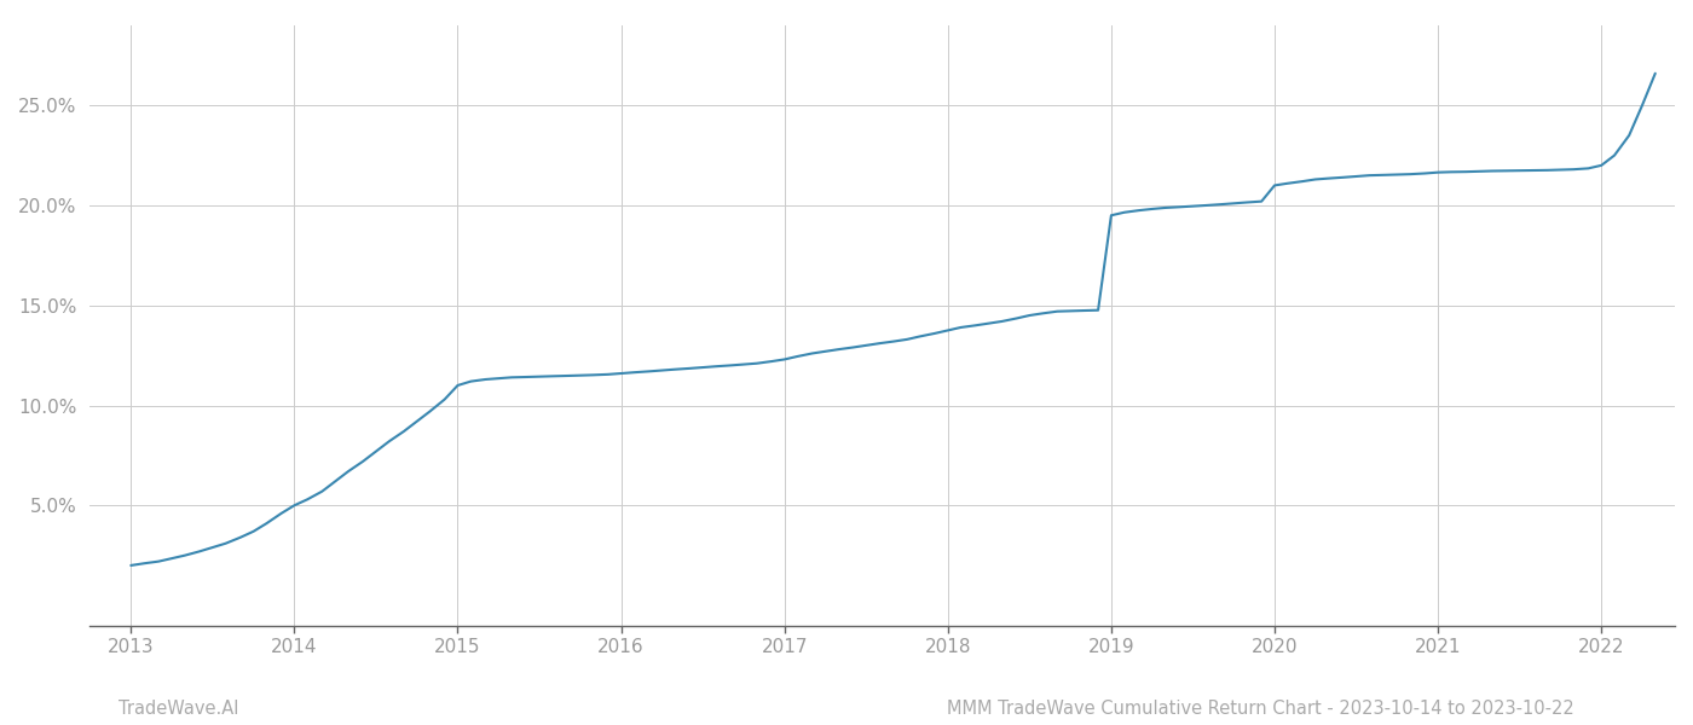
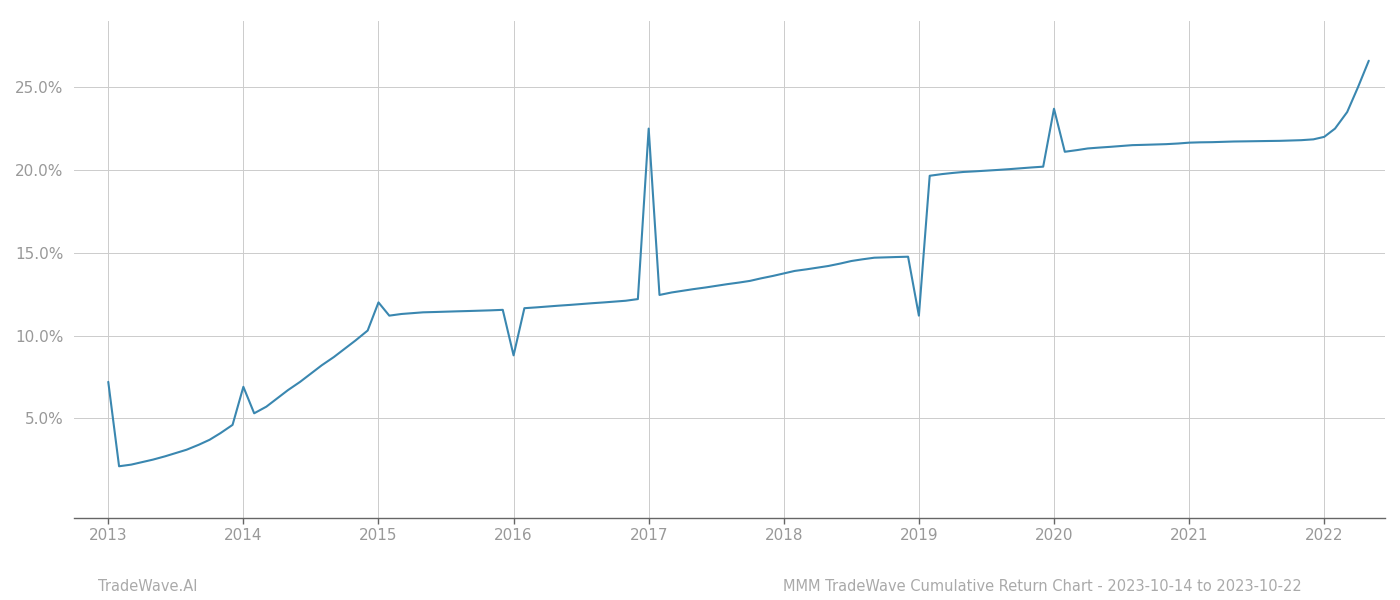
2013: 2.0% -> 7.2%
2014: 5.0% -> 6.9%
2015: 11.0% -> 12.0%
2016: 11.6% -> 8.8%
2017: 12.3% -> 22.5%
2019: 19.5% -> 11.2%
2020: 21.0% -> 23.7%
